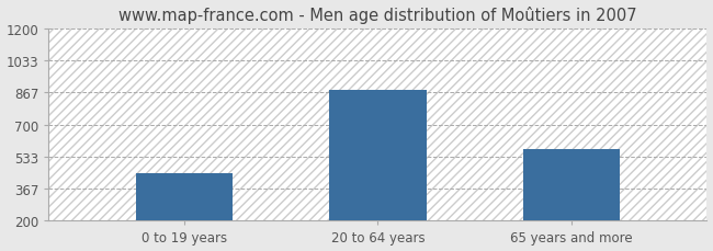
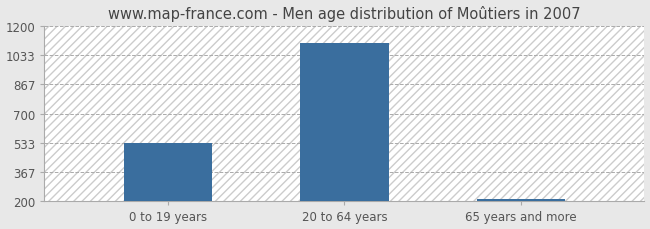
0 to 19 years: 450 -> 530
20 to 64 years: 880 -> 1100
65 years and more: 570 -> 220
